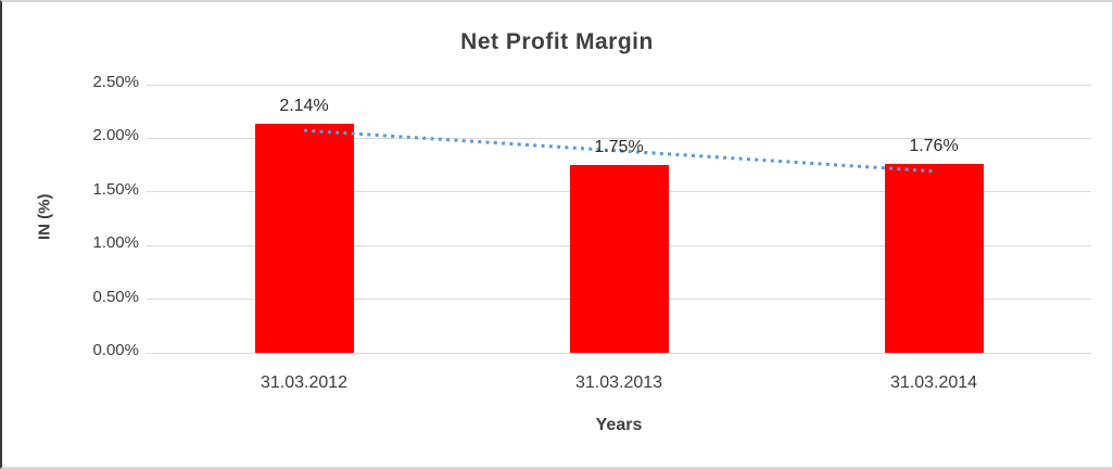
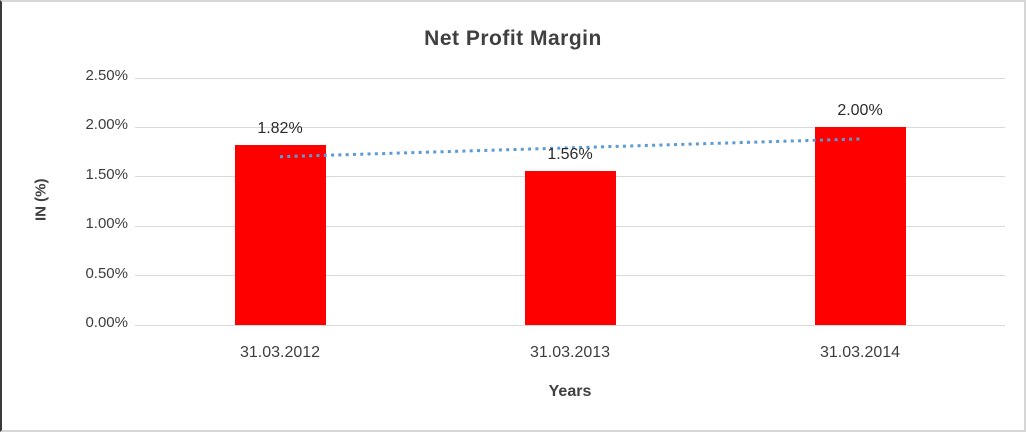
31.03.2012: 2.14% -> 1.82%
31.03.2013: 1.75% -> 1.56%
31.03.2014: 1.76% -> 2.00%
